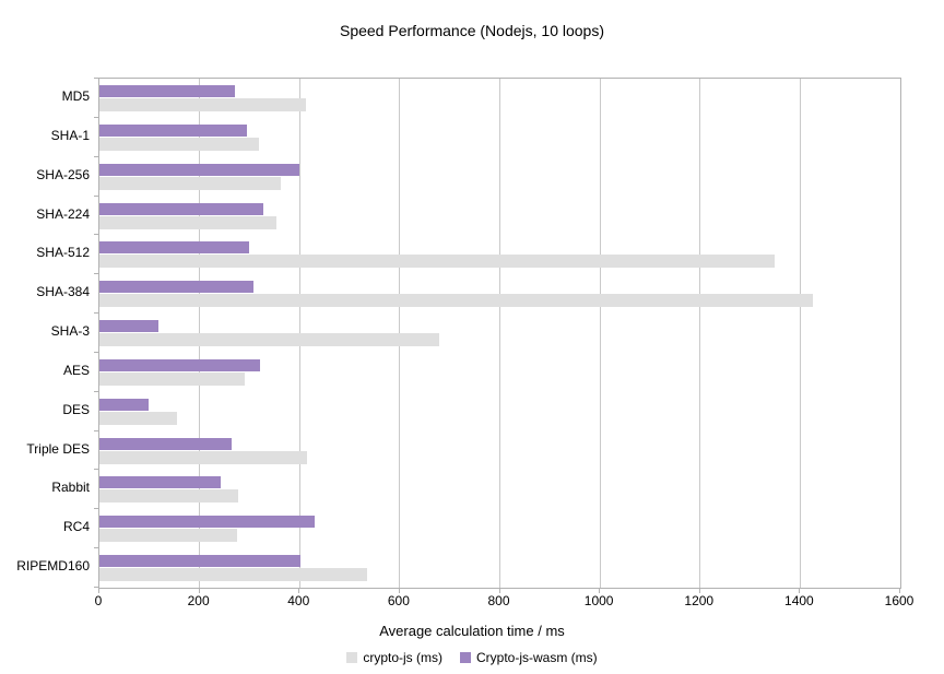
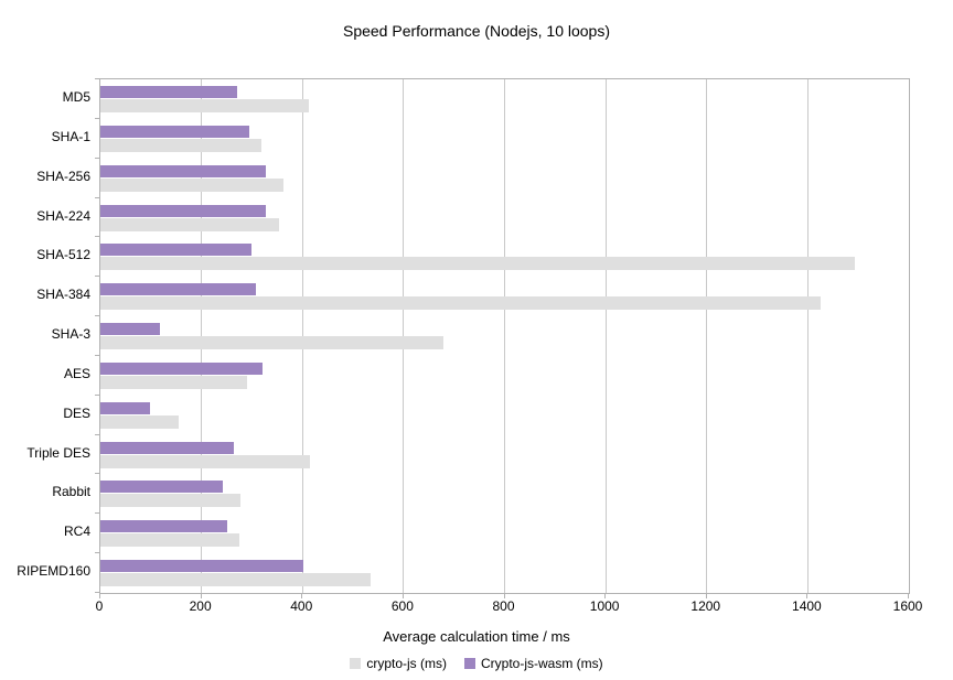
Crypto-js-wasm (ms)/SHA-256: 400 -> 330
crypto-js (ms)/SHA-512: 1350 -> 1490
Crypto-js-wasm (ms)/RC4: 430 -> 250
